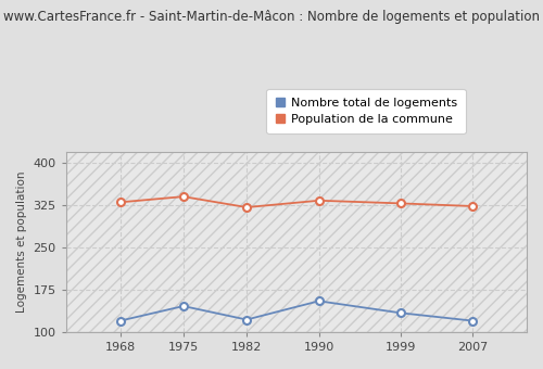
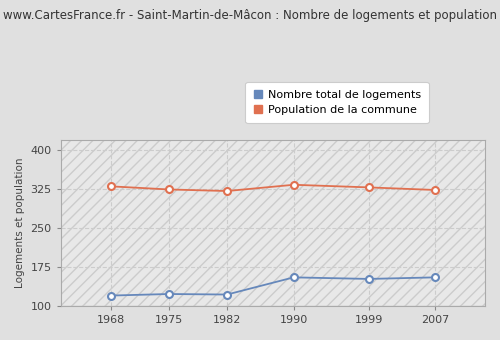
Nombre total de logements/1975: 146 -> 123
Population de la commune/1975: 340 -> 324
Nombre total de logements/1999: 134 -> 152
Nombre total de logements/2007: 120 -> 155
